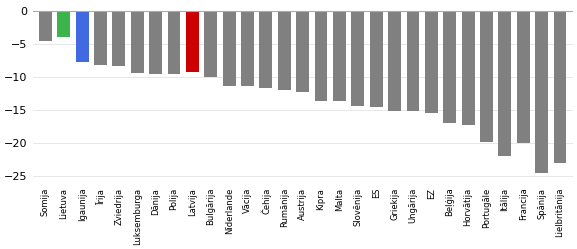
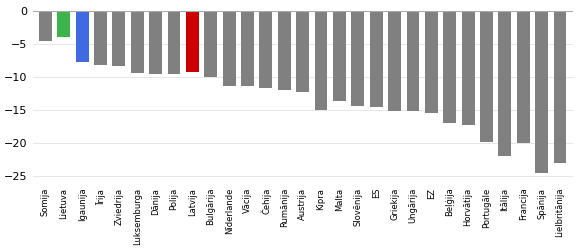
Kipra: -13.6 -> -15.0
